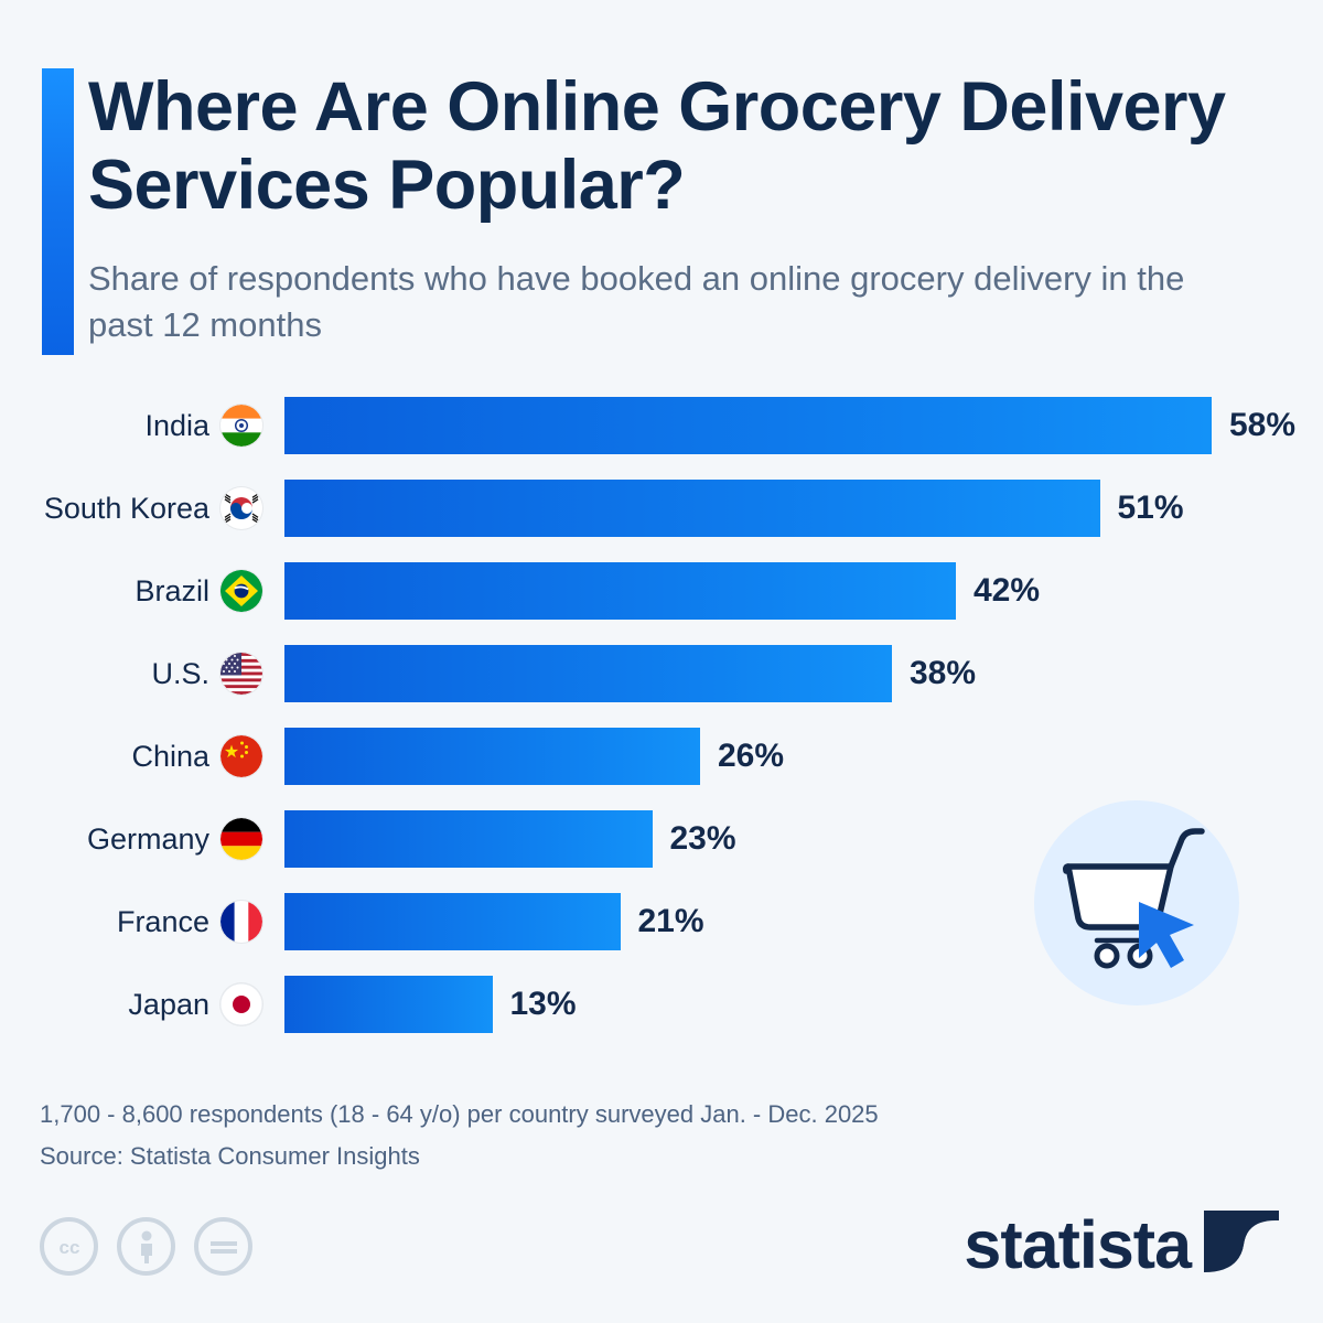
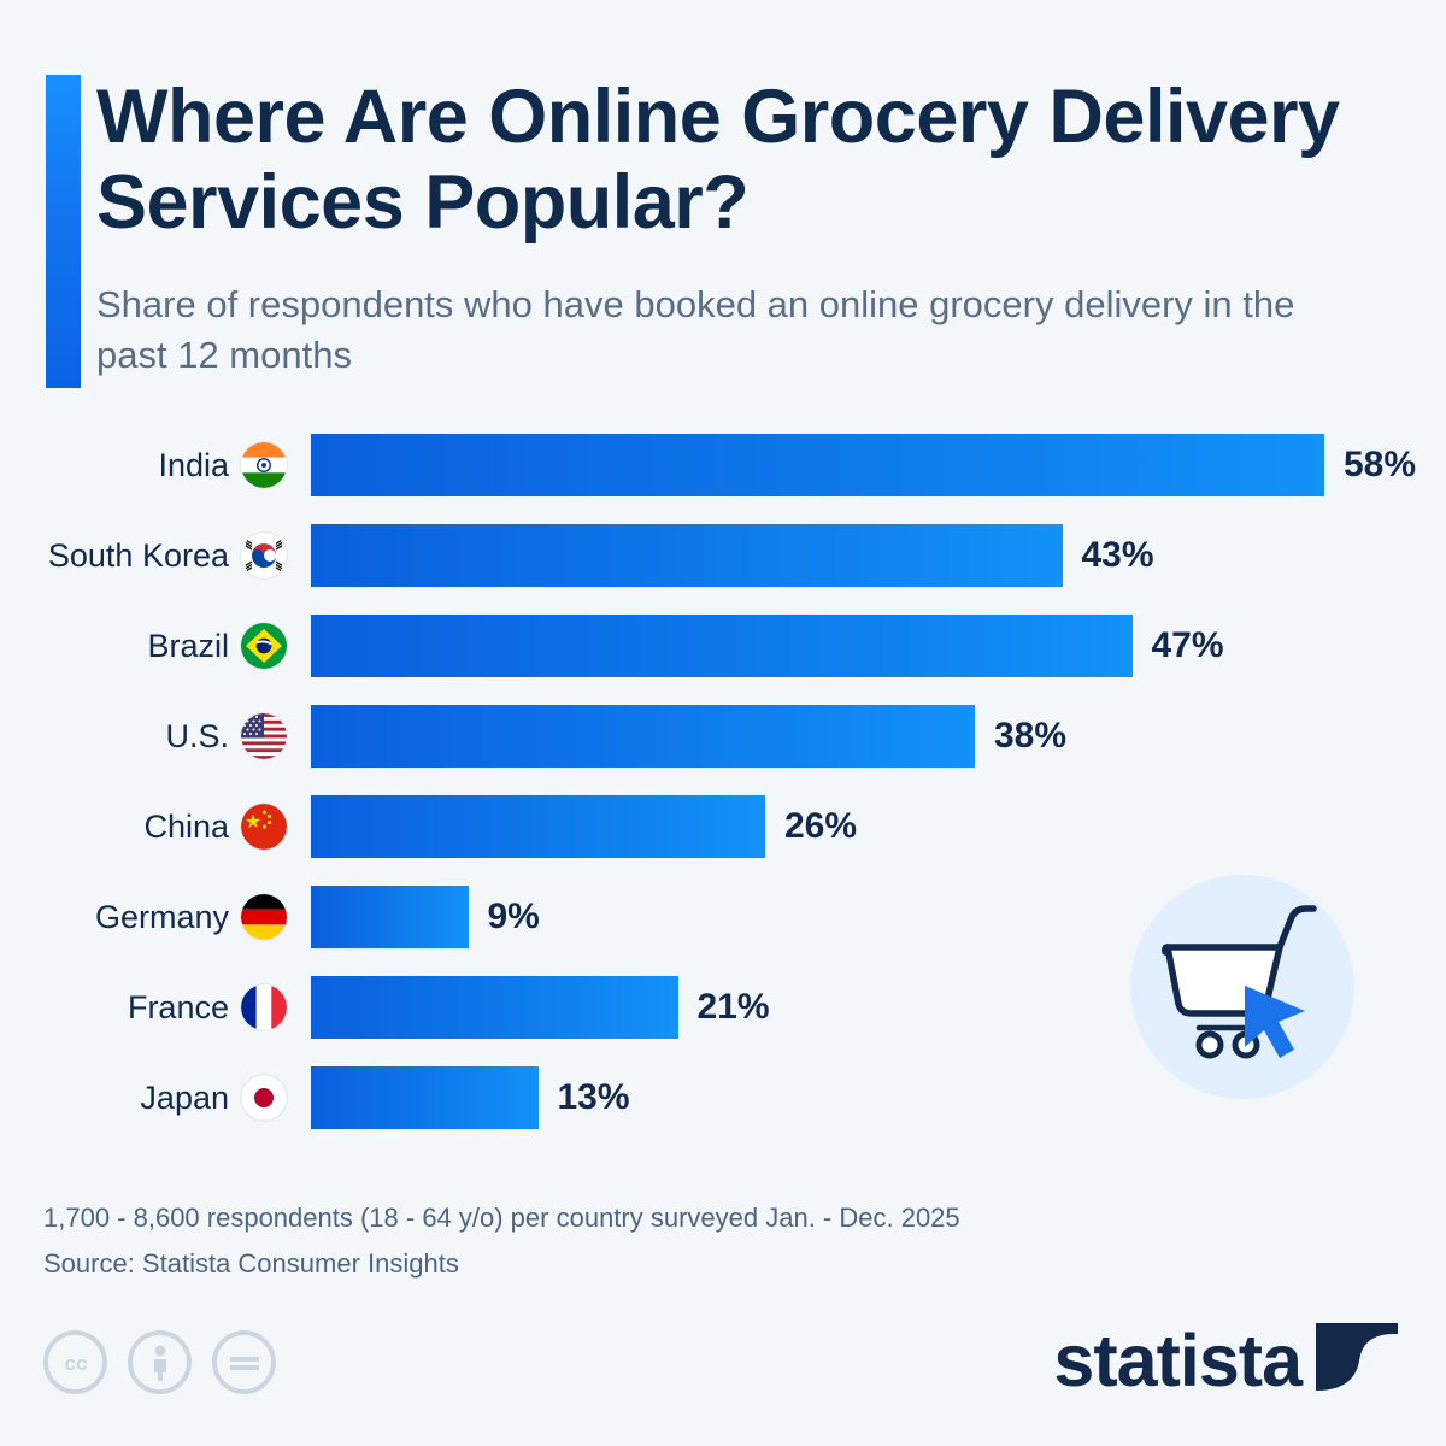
South Korea: 51% -> 43%
Brazil: 42% -> 47%
Germany: 23% -> 9%
